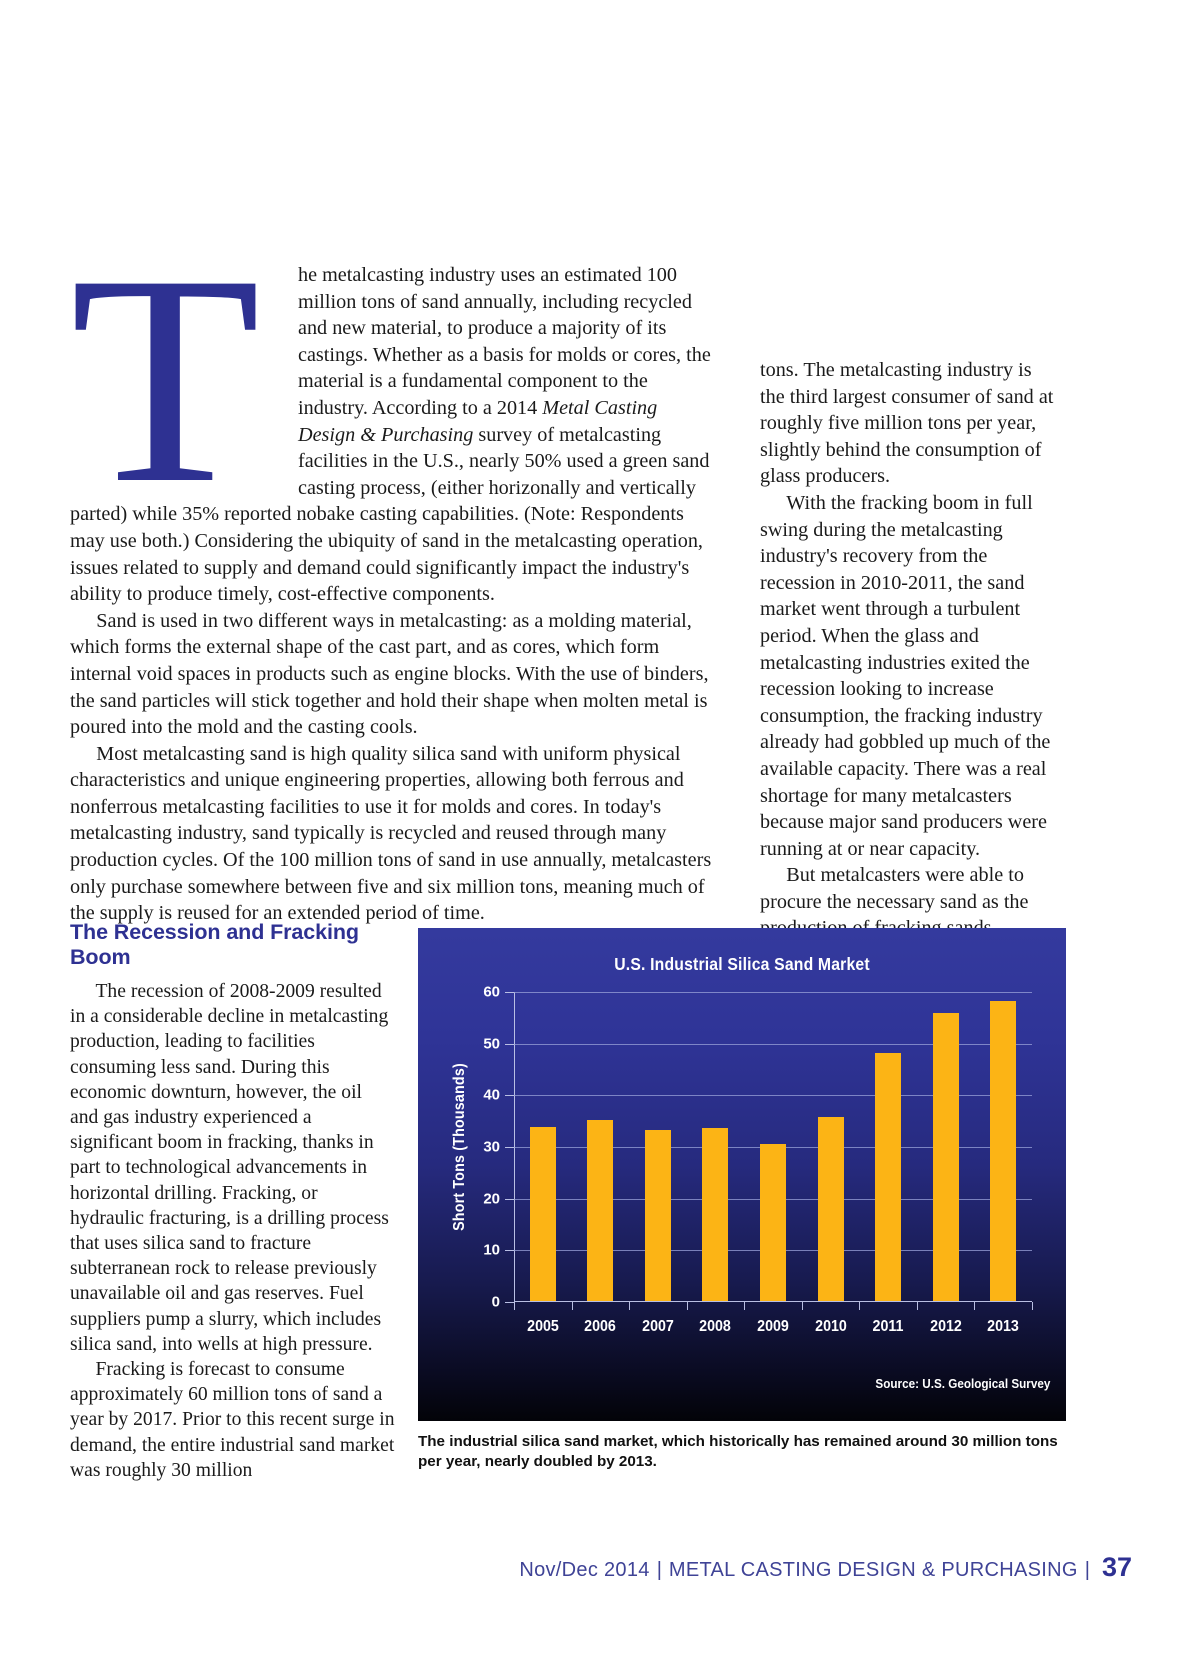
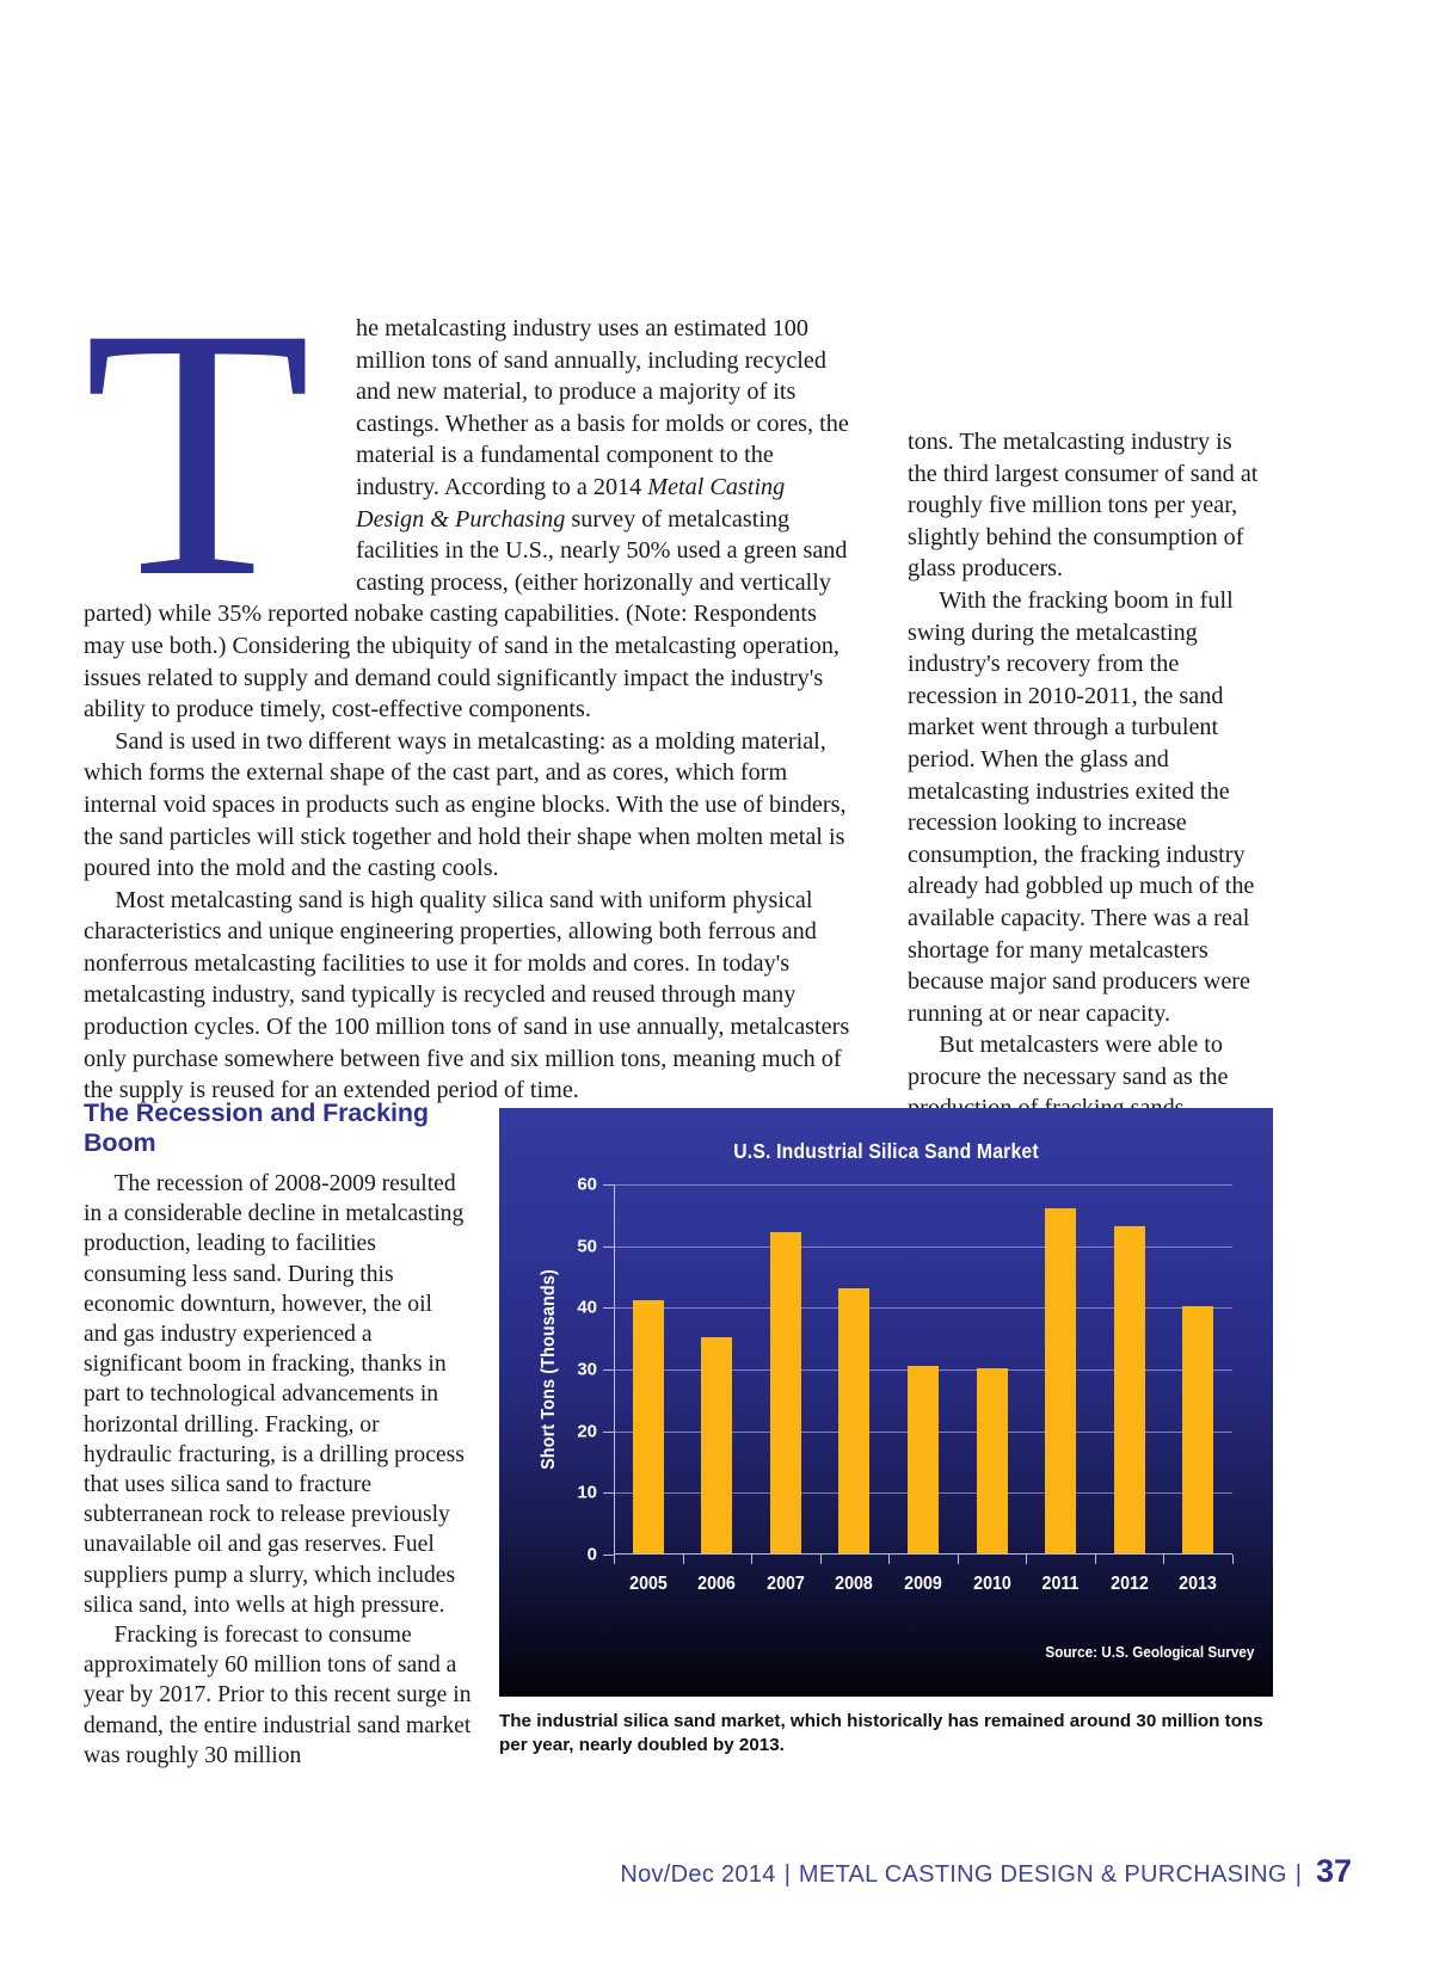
2005: 34 -> 41
2007: 33 -> 52
2008: 34 -> 43
2010: 36 -> 30
2011: 48 -> 56
2012: 56 -> 53
2013: 58 -> 40
